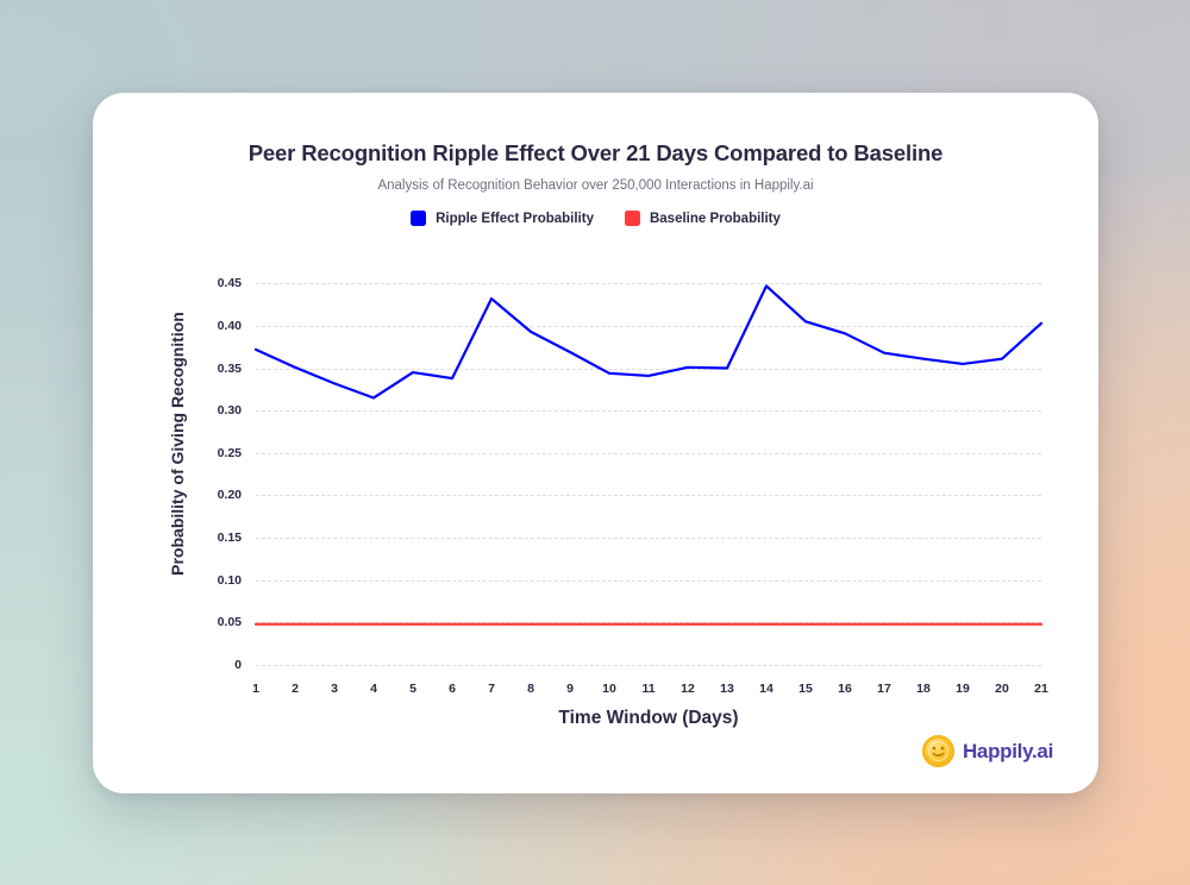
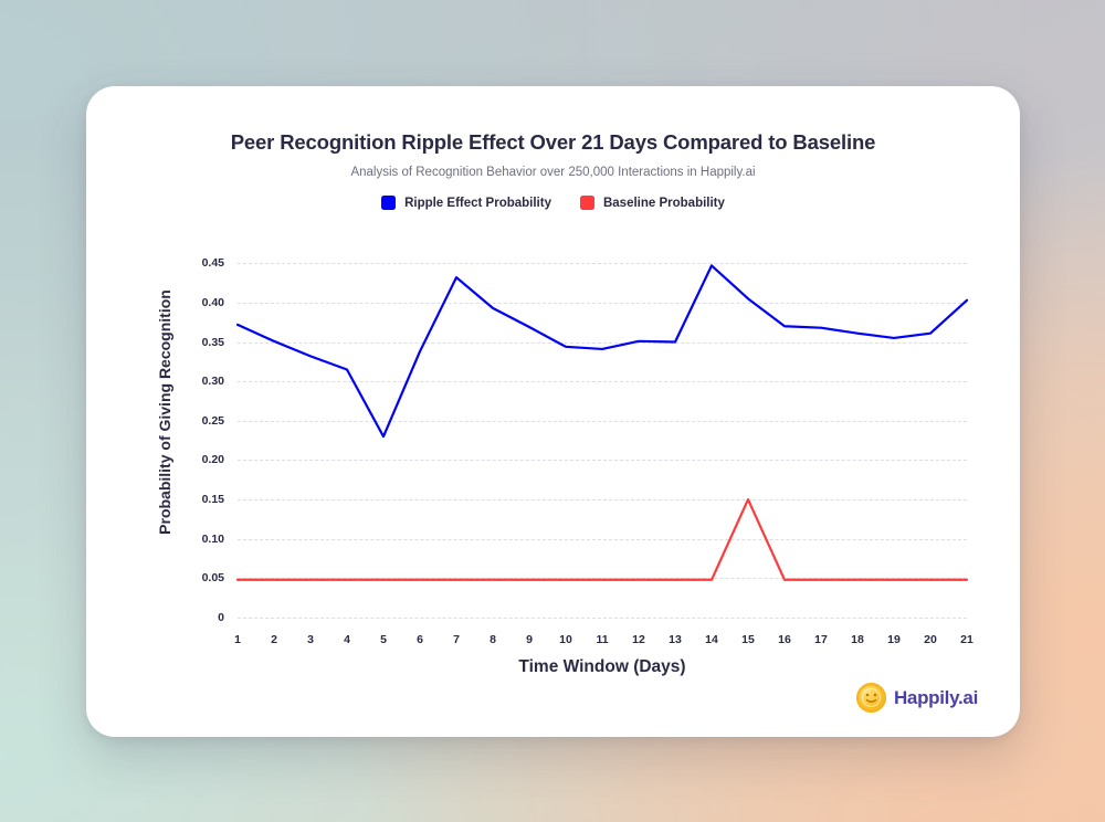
Ripple Effect Probability/5: 0.34 -> 0.23
Baseline Probability/15: 0.05 -> 0.15
Ripple Effect Probability/16: 0.39 -> 0.37
